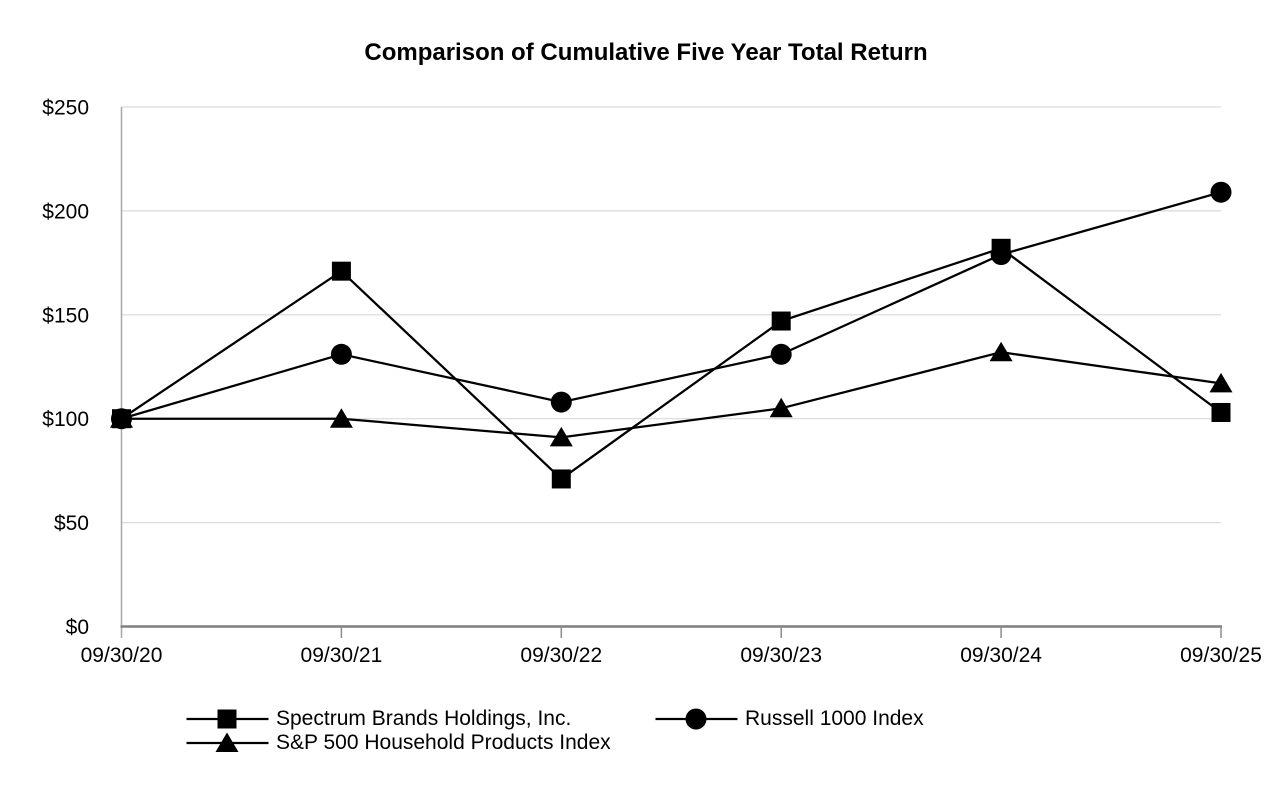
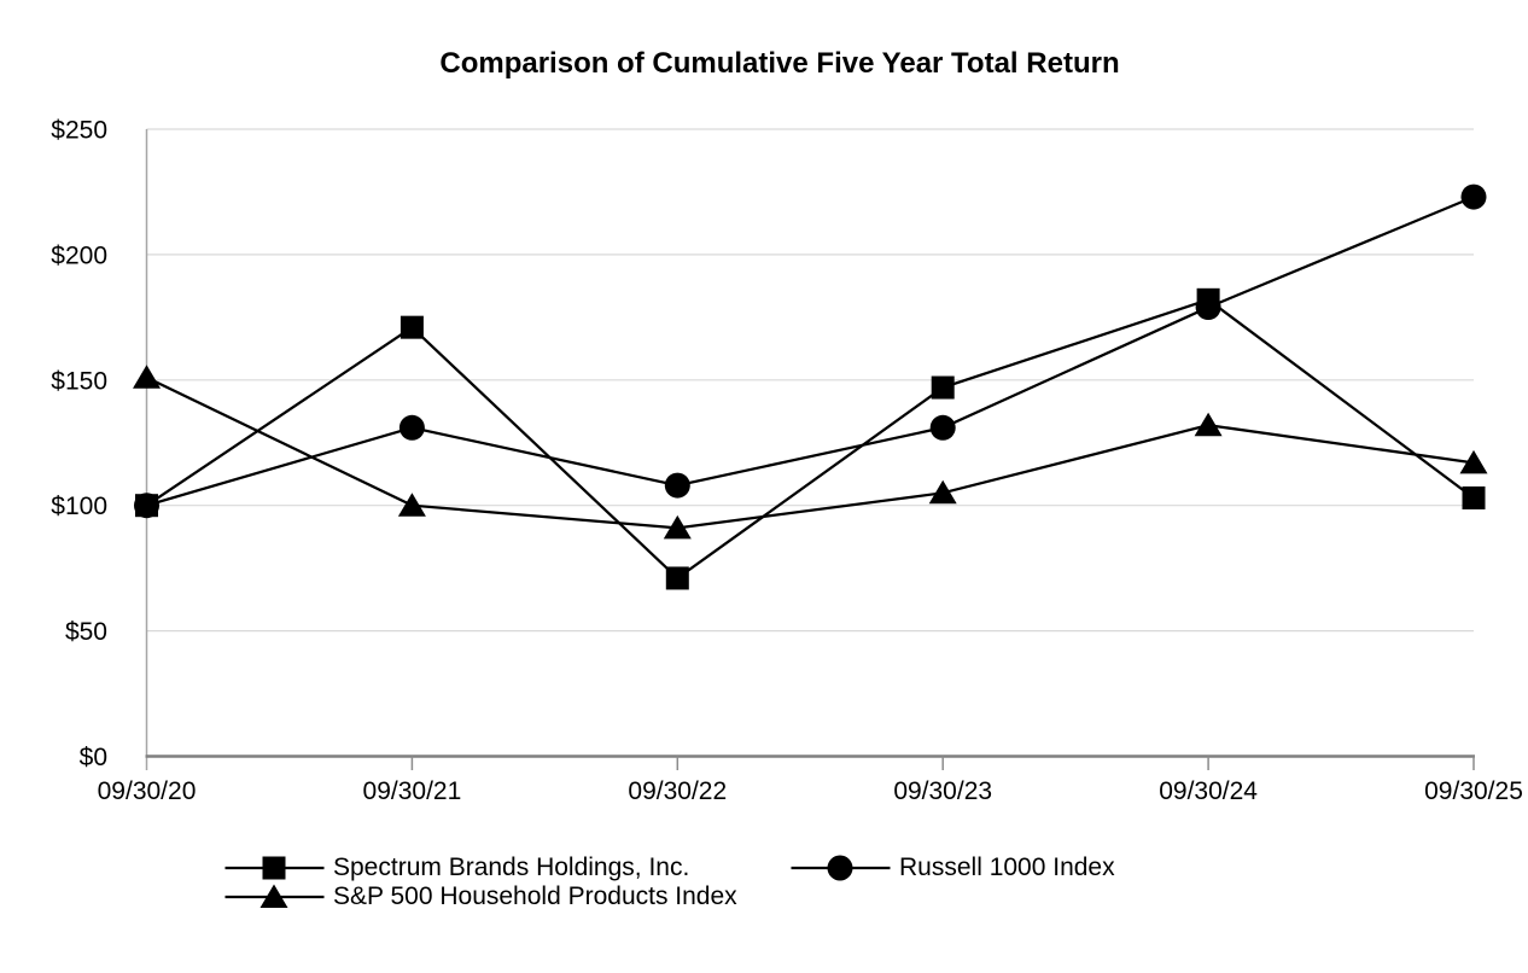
S&P 500 Household Products Index/09/30/20: $100 -> $151
Russell 1000 Index/09/30/25: $209 -> $223
